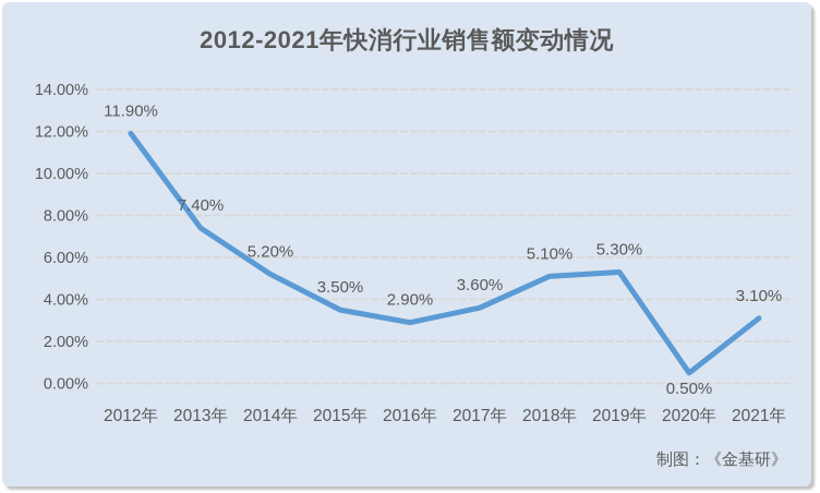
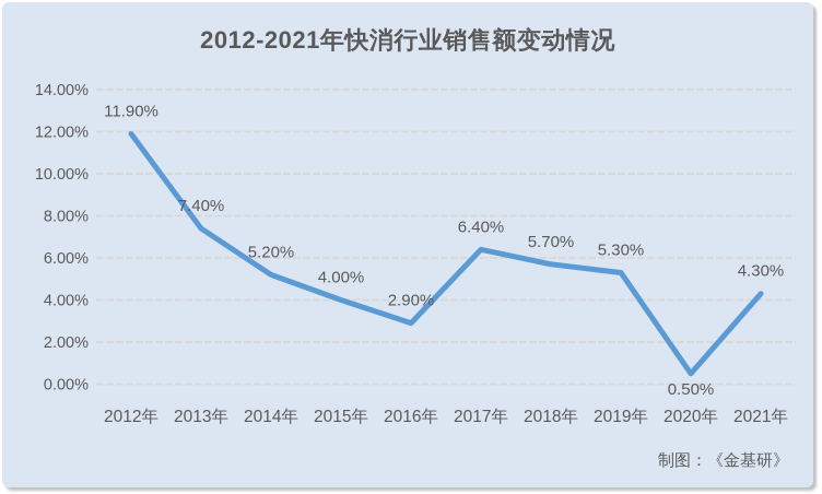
2015年: 3.50% -> 4.00%
2017年: 3.60% -> 6.40%
2018年: 5.10% -> 5.70%
2021年: 3.10% -> 4.30%
